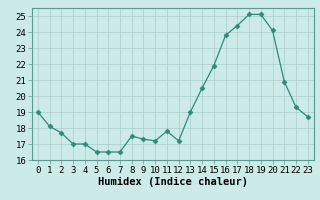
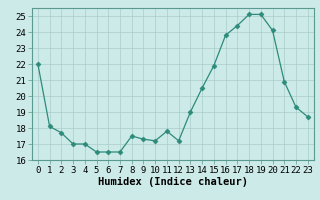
0: 19.0 -> 22.0
